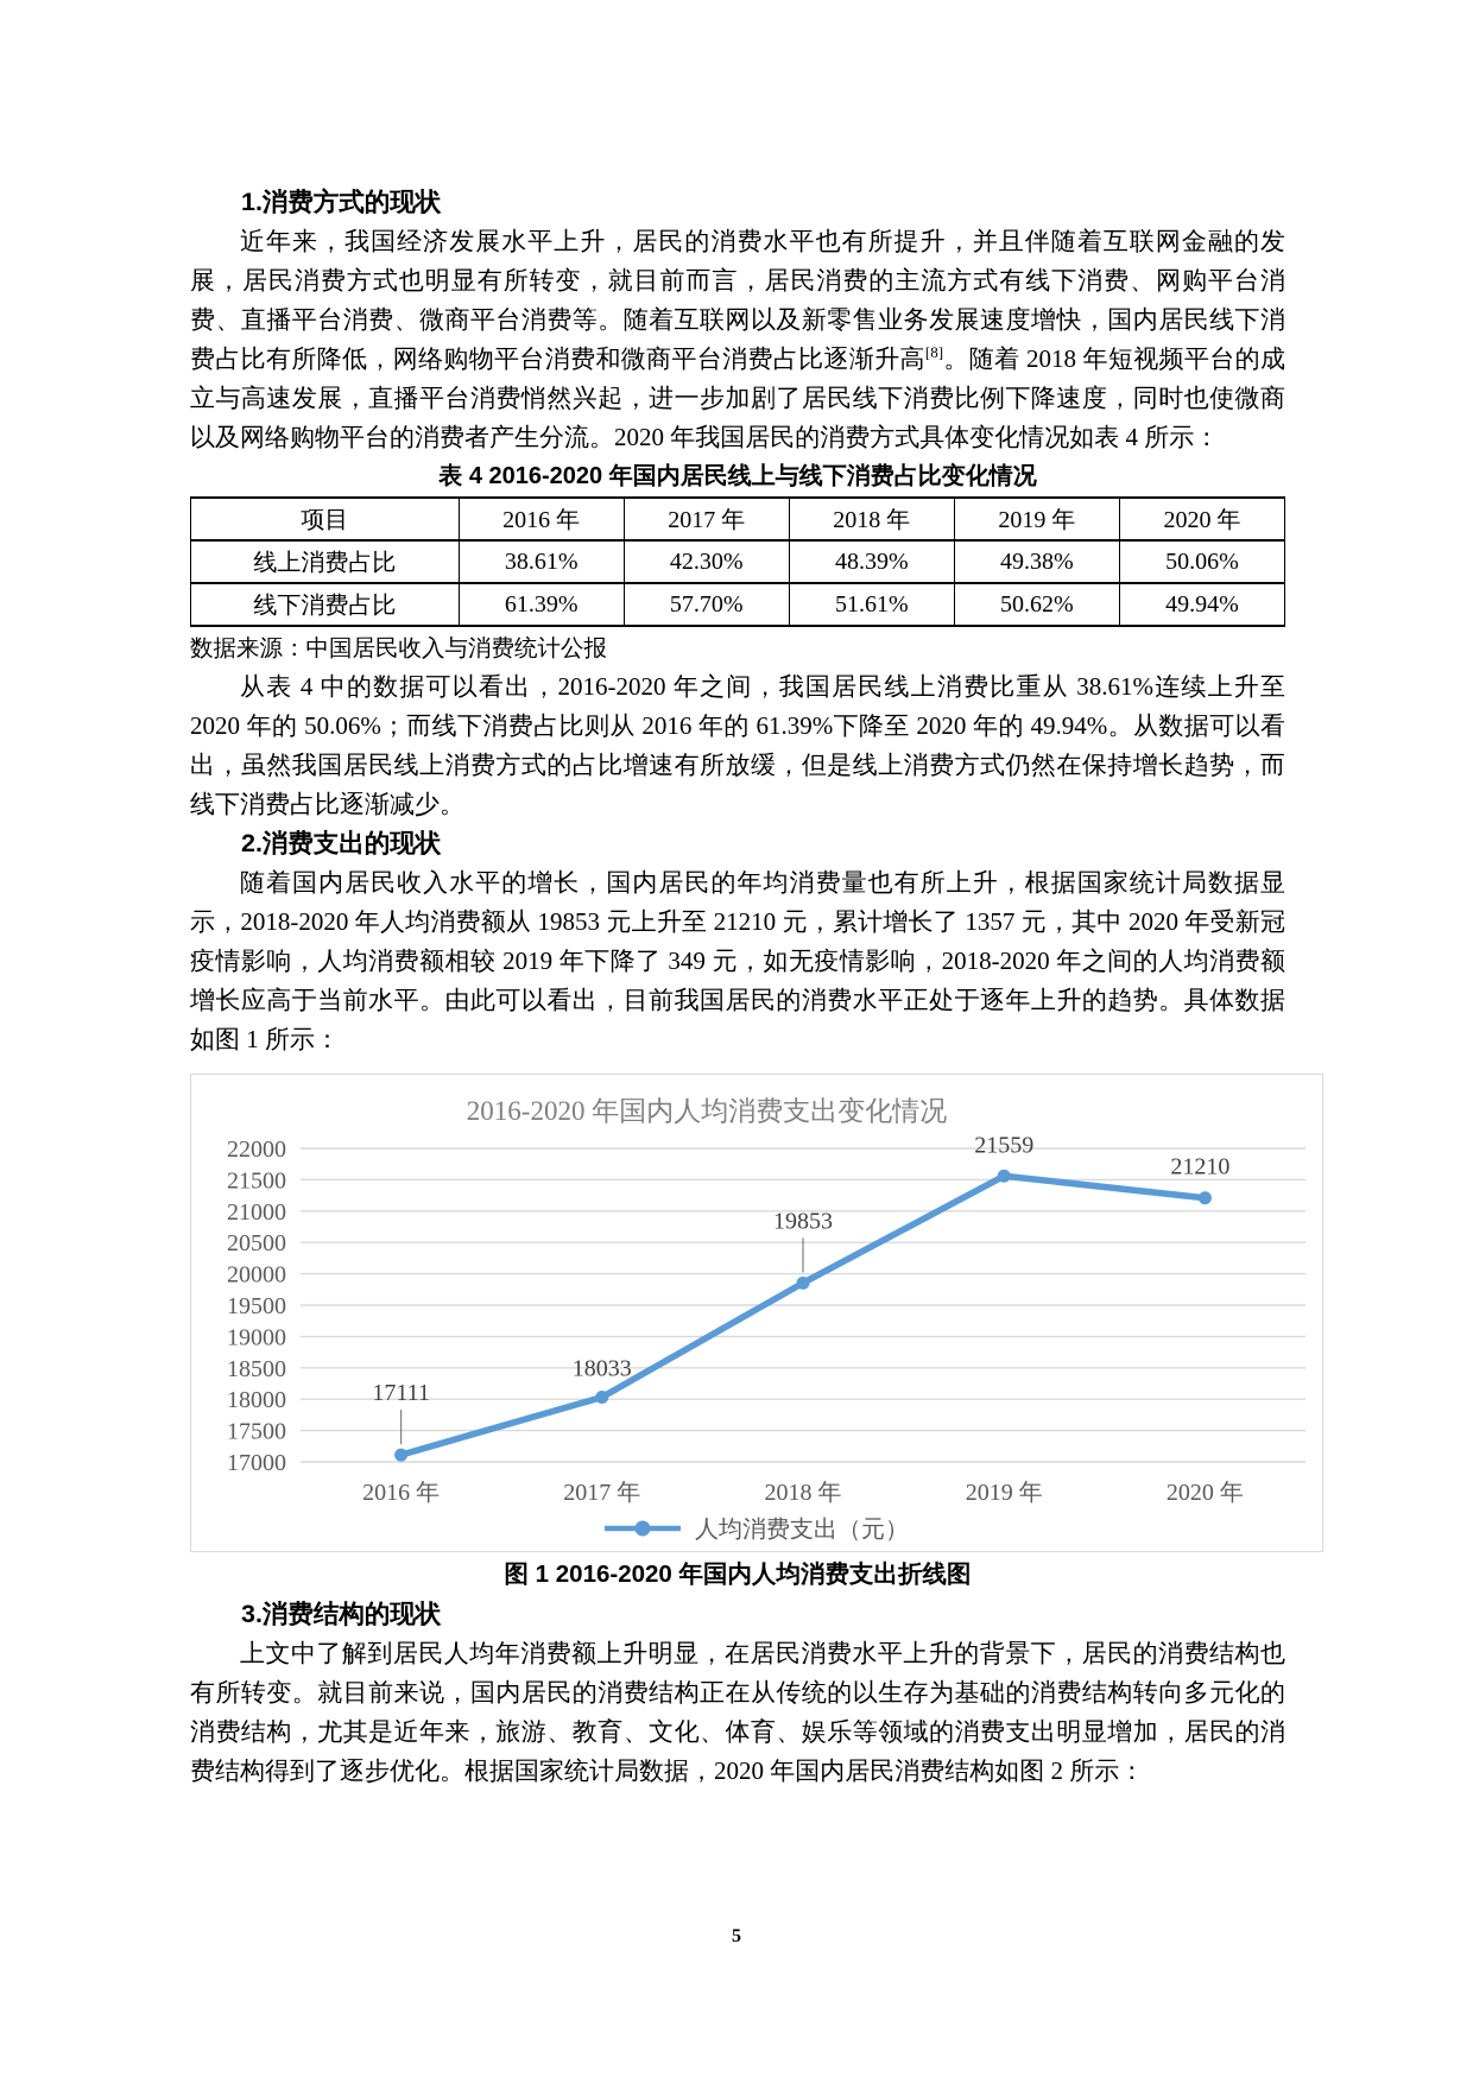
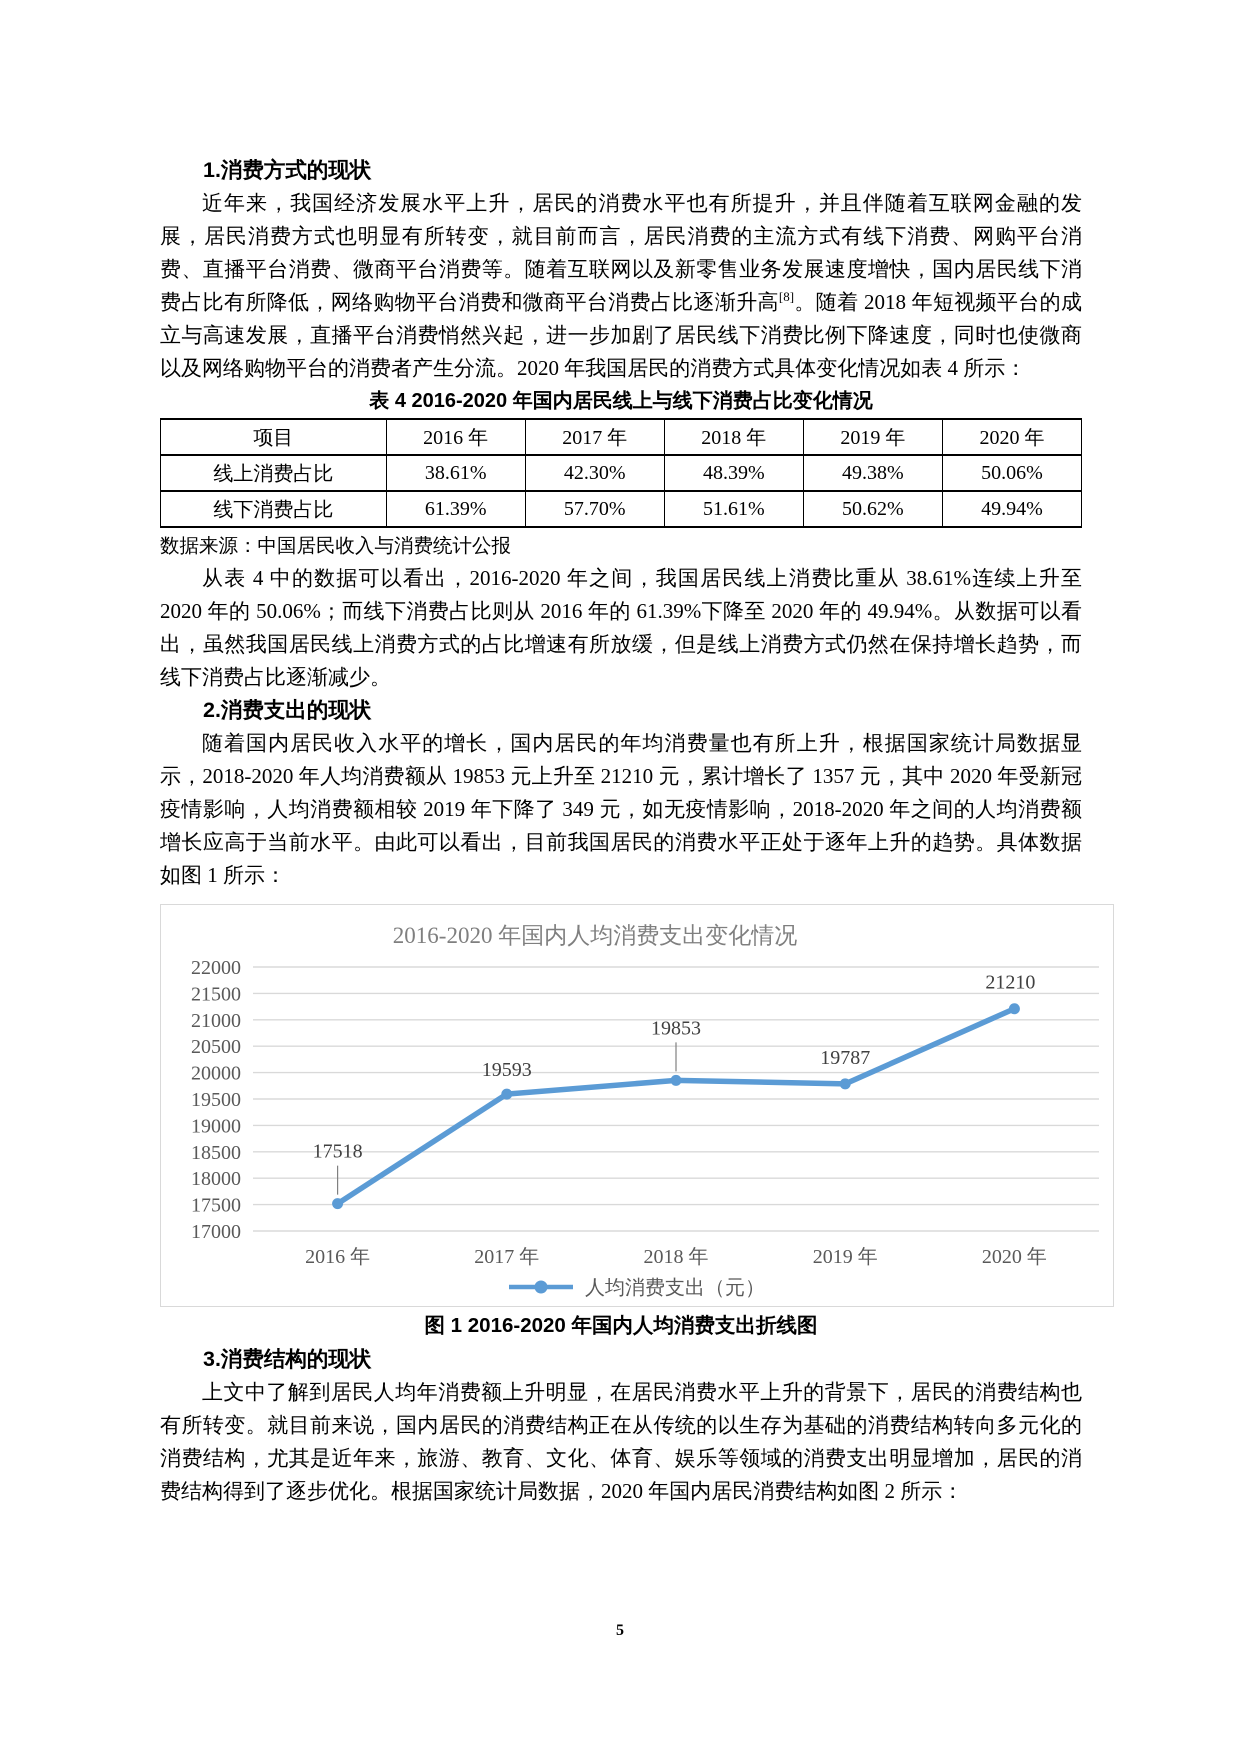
2016 年: 17111 -> 17518
2017 年: 18033 -> 19593
2019 年: 21559 -> 19787
